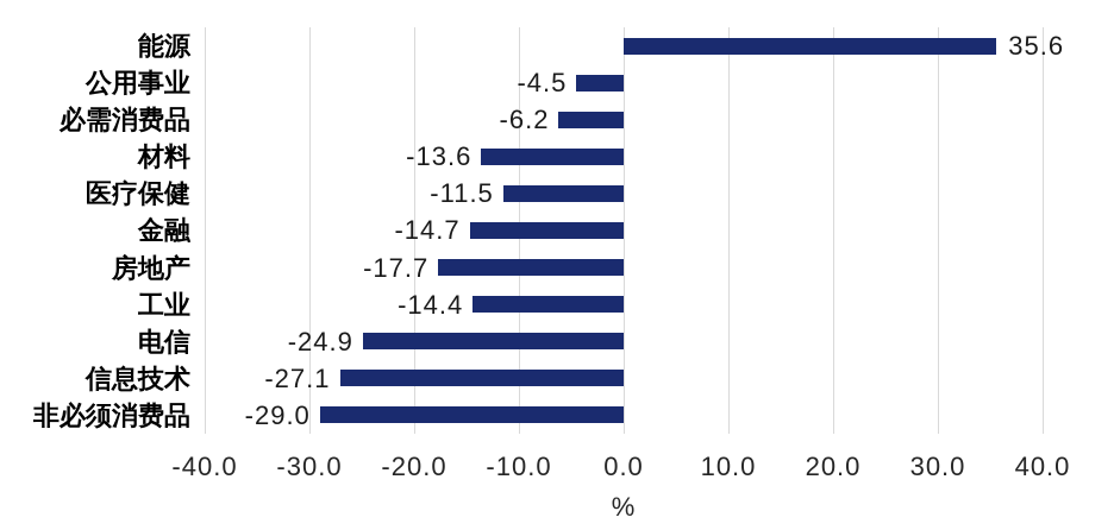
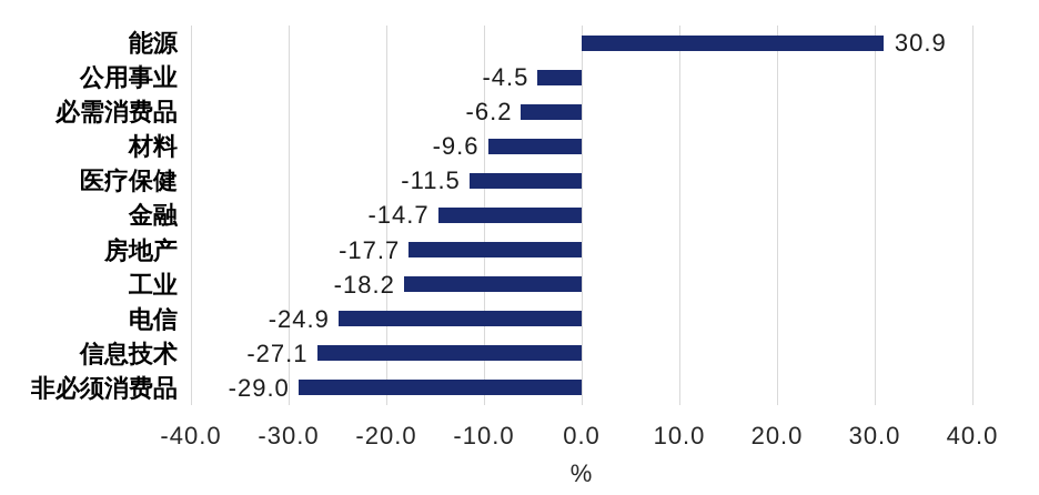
能源: 35.6 -> 30.9
材料: -13.6 -> -9.6
工业: -14.4 -> -18.2
